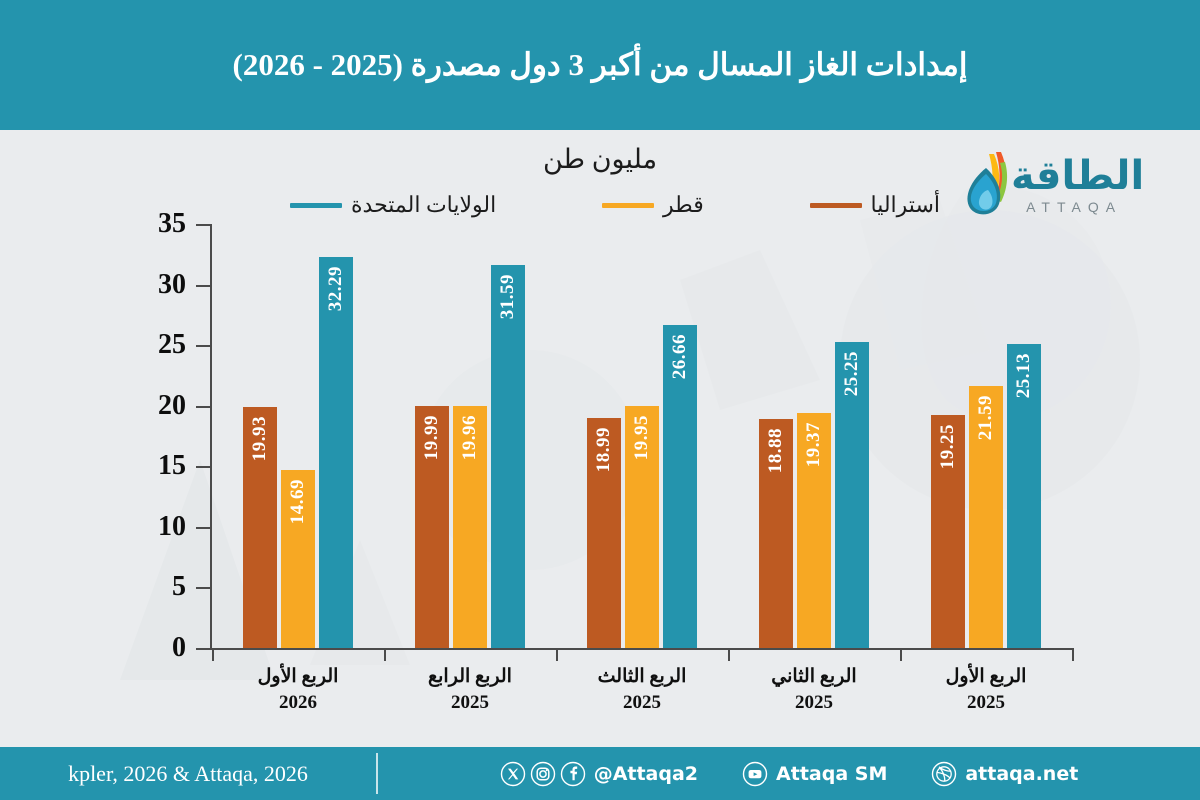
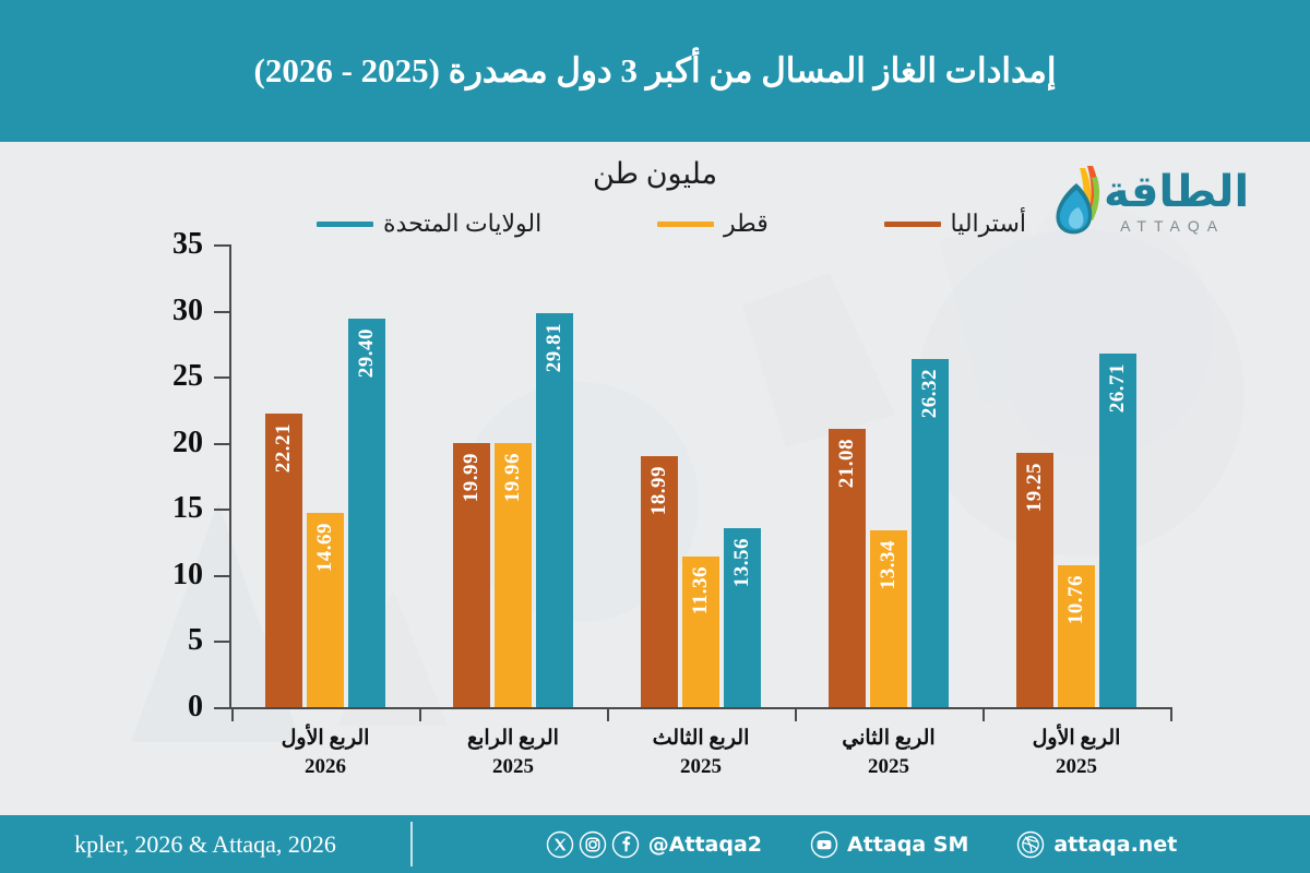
الولايات المتحدة/الربع الأول 2025: 25.13 -> 26.71
قطر/الربع الأول 2025: 21.59 -> 10.76
الولايات المتحدة/الربع الثاني 2025: 25.25 -> 26.32
قطر/الربع الثاني 2025: 19.37 -> 13.34
أستراليا/الربع الثاني 2025: 18.88 -> 21.08
الولايات المتحدة/الربع الثالث 2025: 26.66 -> 13.56
قطر/الربع الثالث 2025: 19.95 -> 11.36
الولايات المتحدة/الربع الرابع 2025: 31.59 -> 29.81
الولايات المتحدة/الربع الأول 2026: 32.29 -> 29.40
أستراليا/الربع الأول 2026: 19.93 -> 22.21
